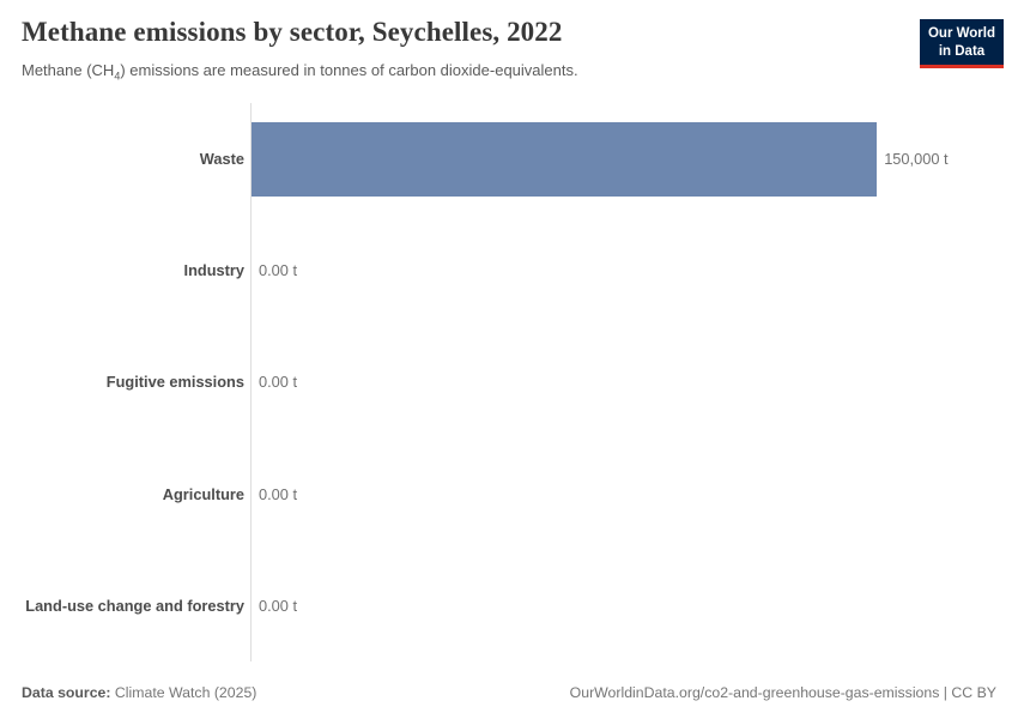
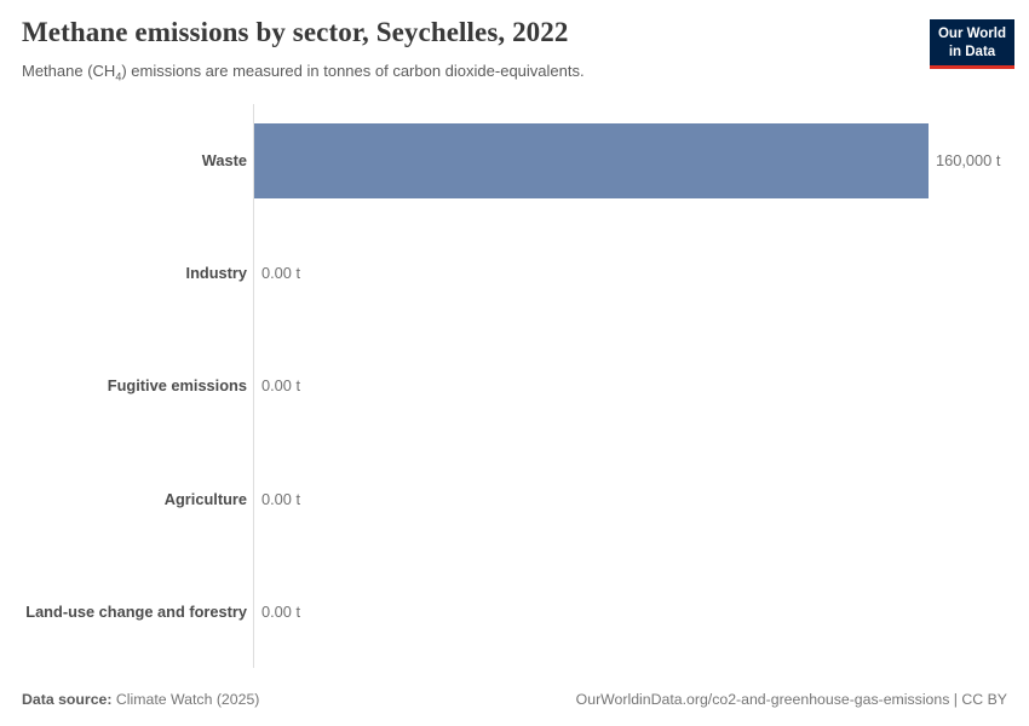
Waste: 150,000 -> 160,000
